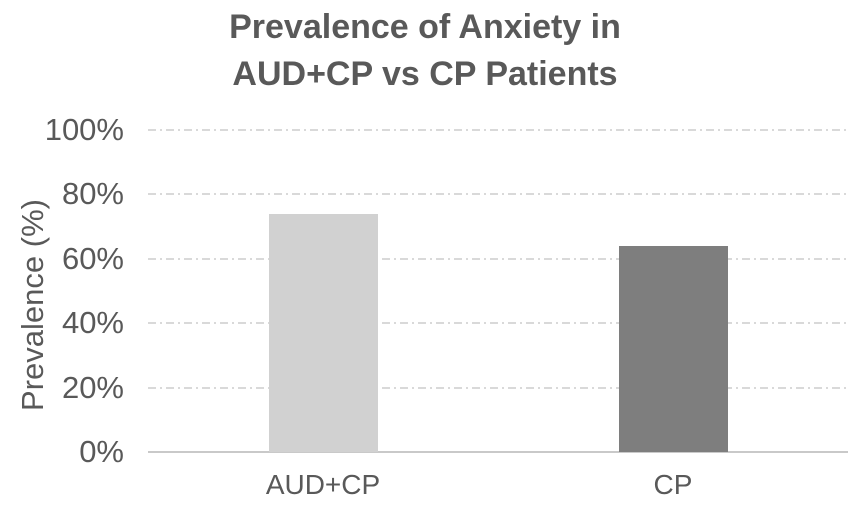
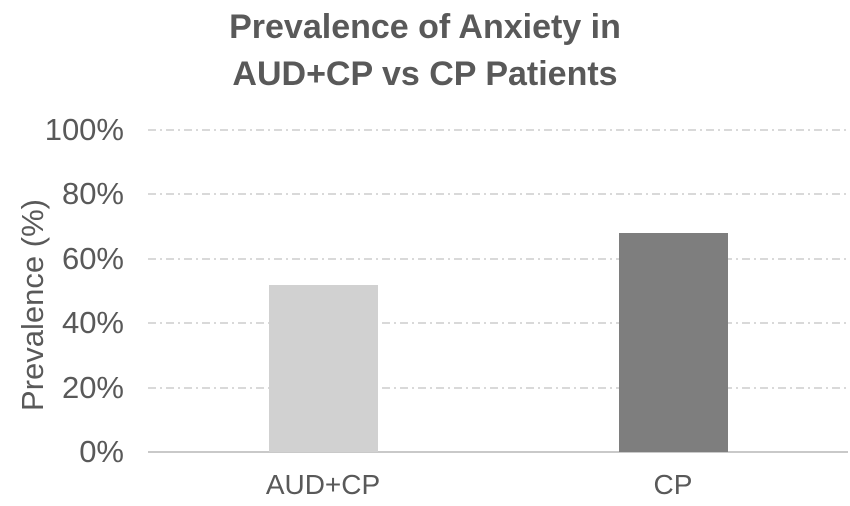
AUD+CP: 74% -> 52%
CP: 64% -> 68%
